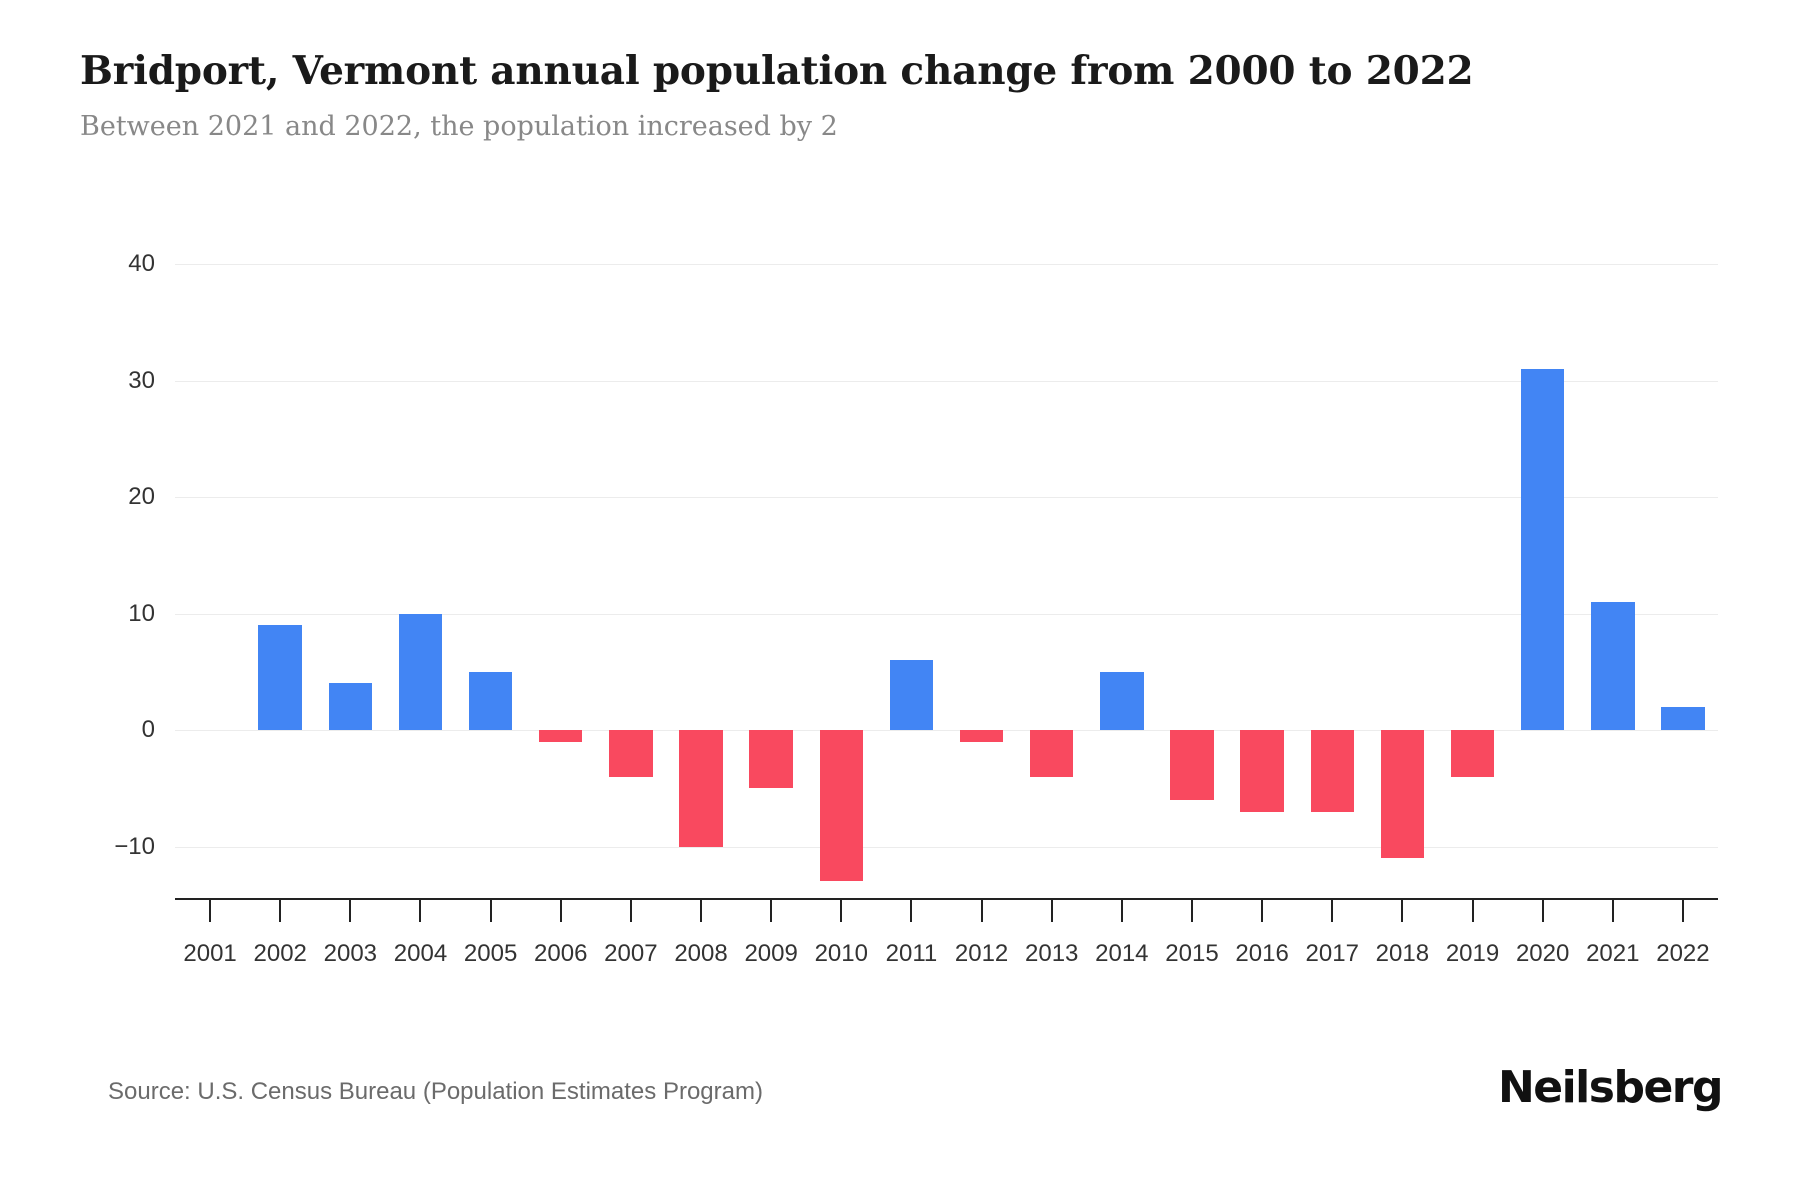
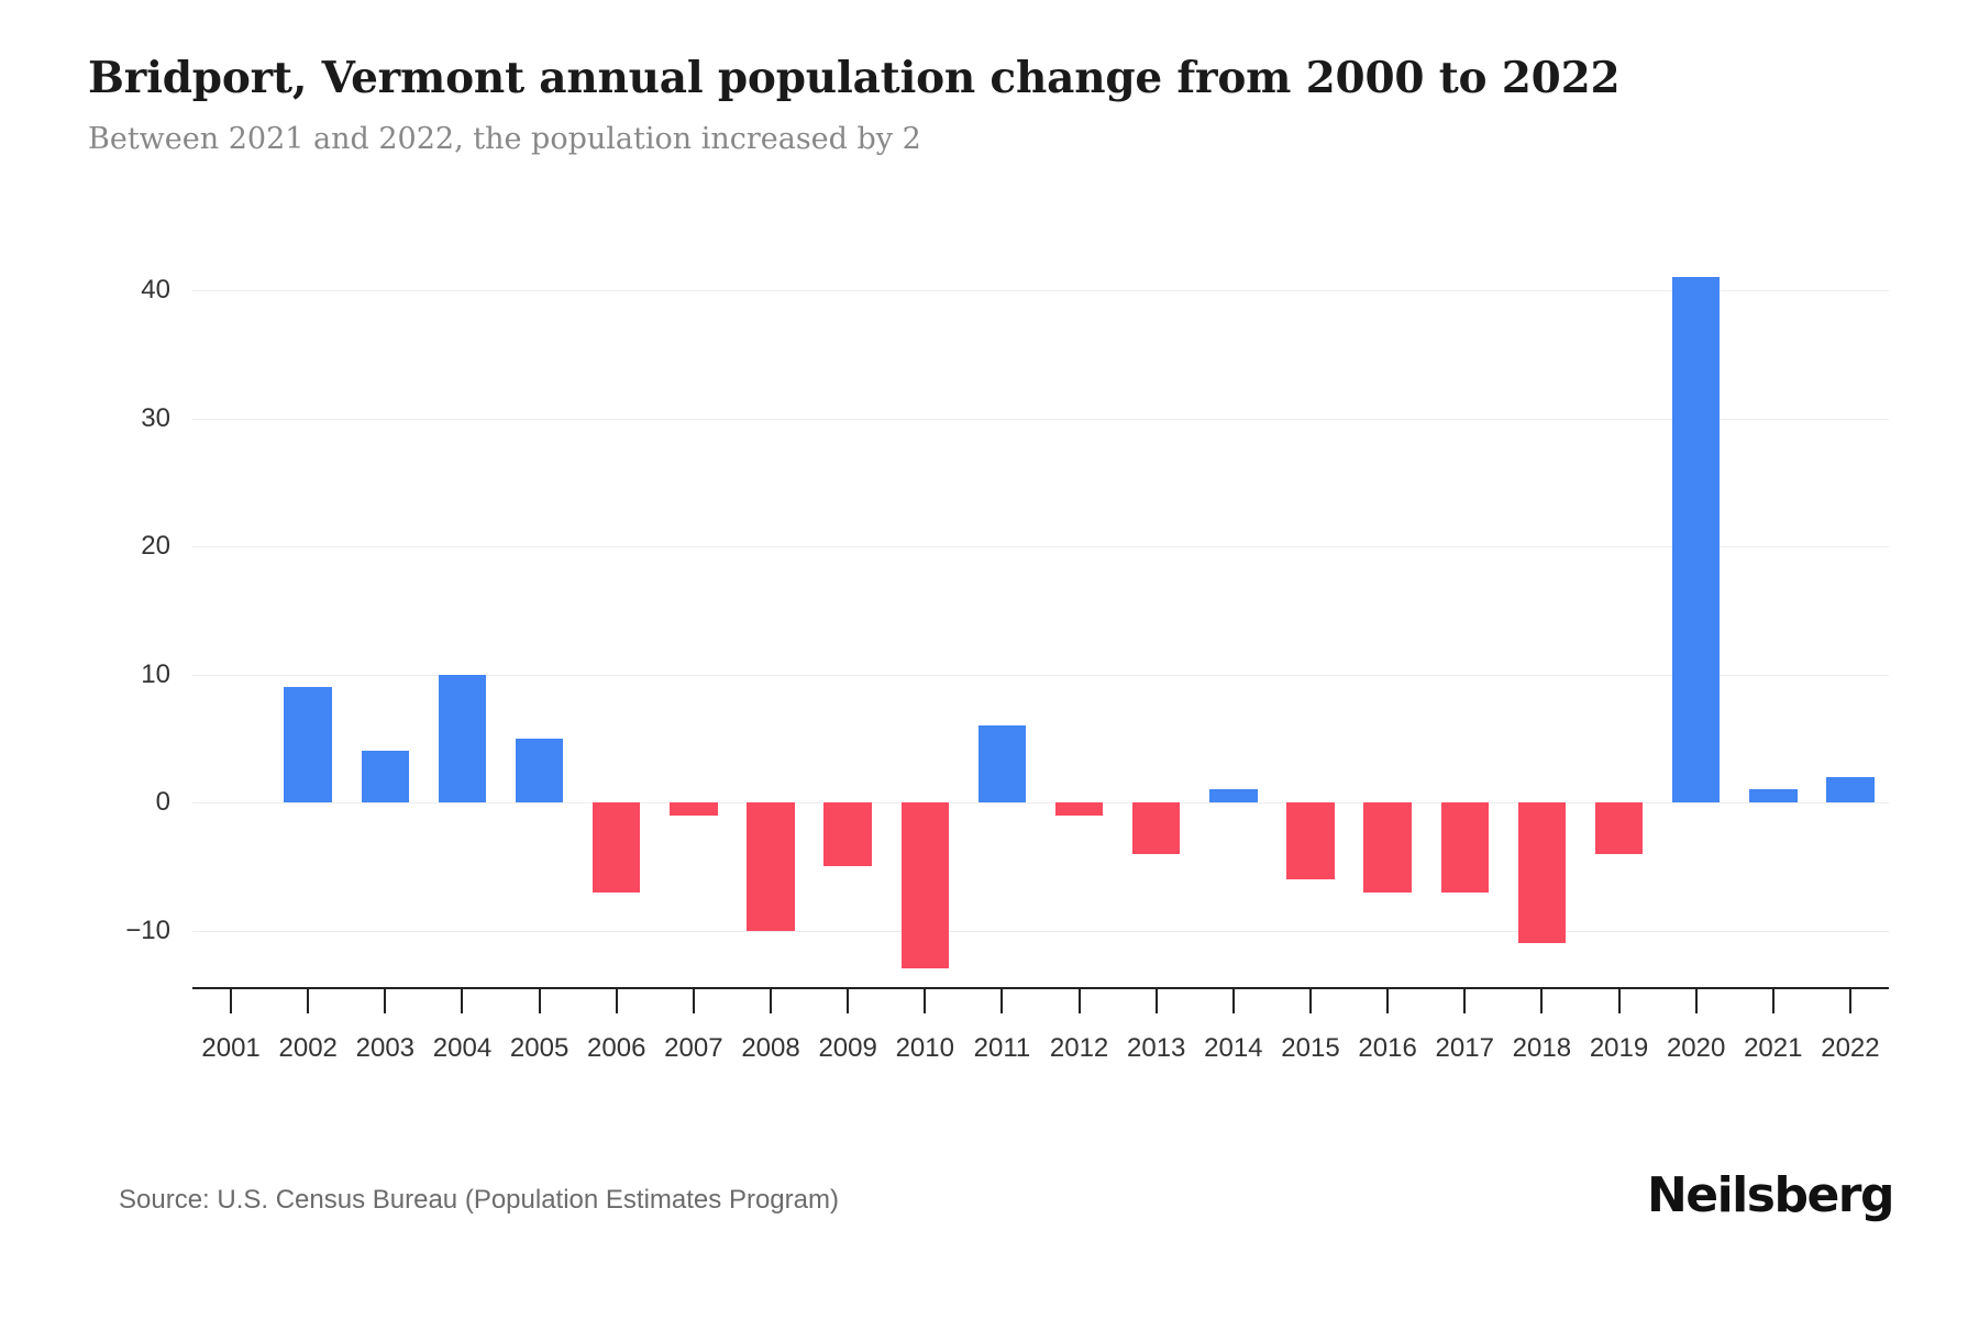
2006: -1 -> -7
2007: -4 -> -1
2014: 5 -> 1
2020: 31 -> 41
2021: 11 -> 1
